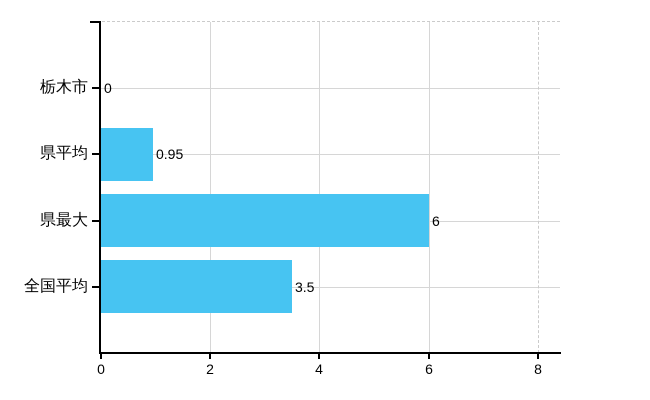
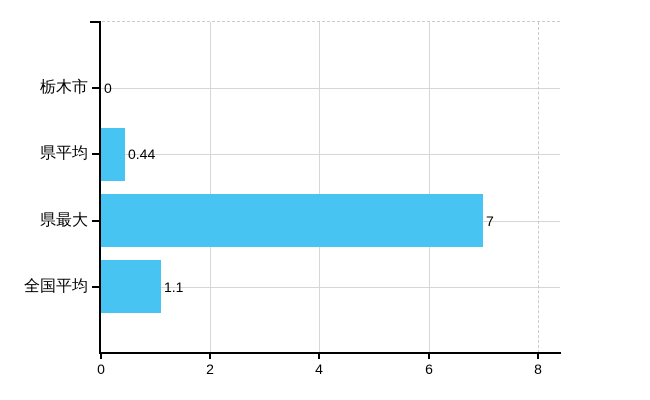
県平均: 0.95 -> 0.44
県最大: 6 -> 7
全国平均: 3.5 -> 1.1
